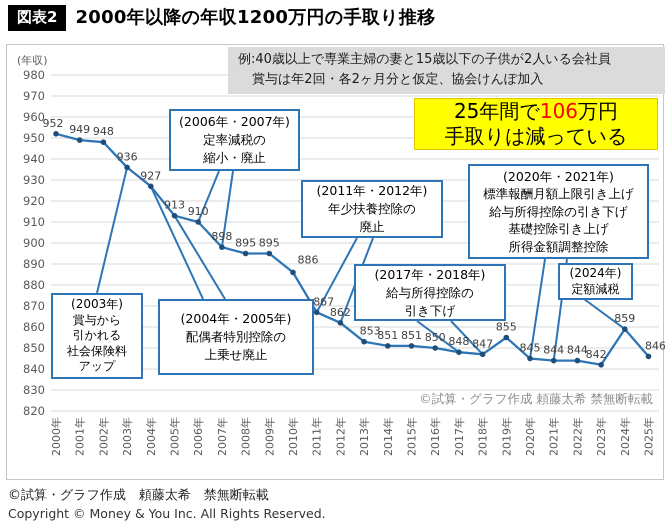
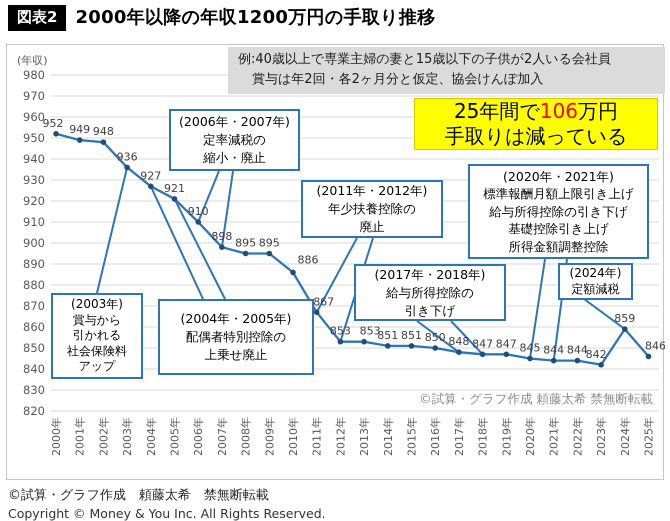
2005年: 913 -> 921
2012年: 862 -> 853
2019年: 855 -> 847
